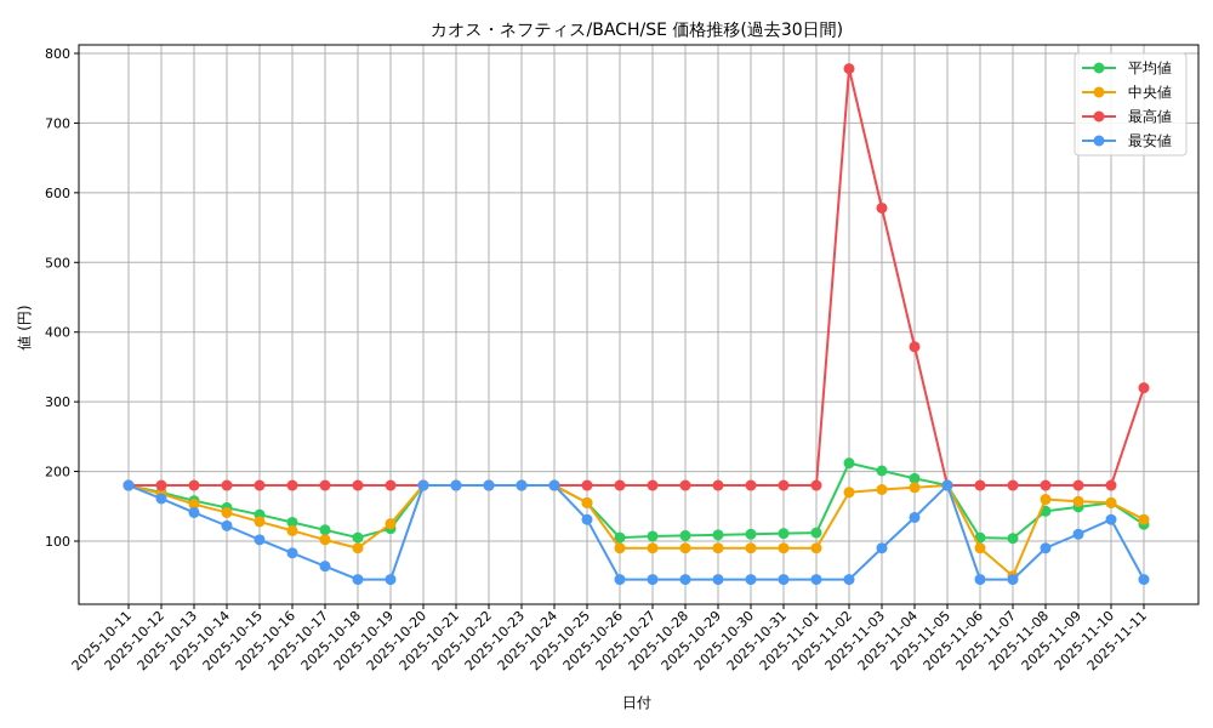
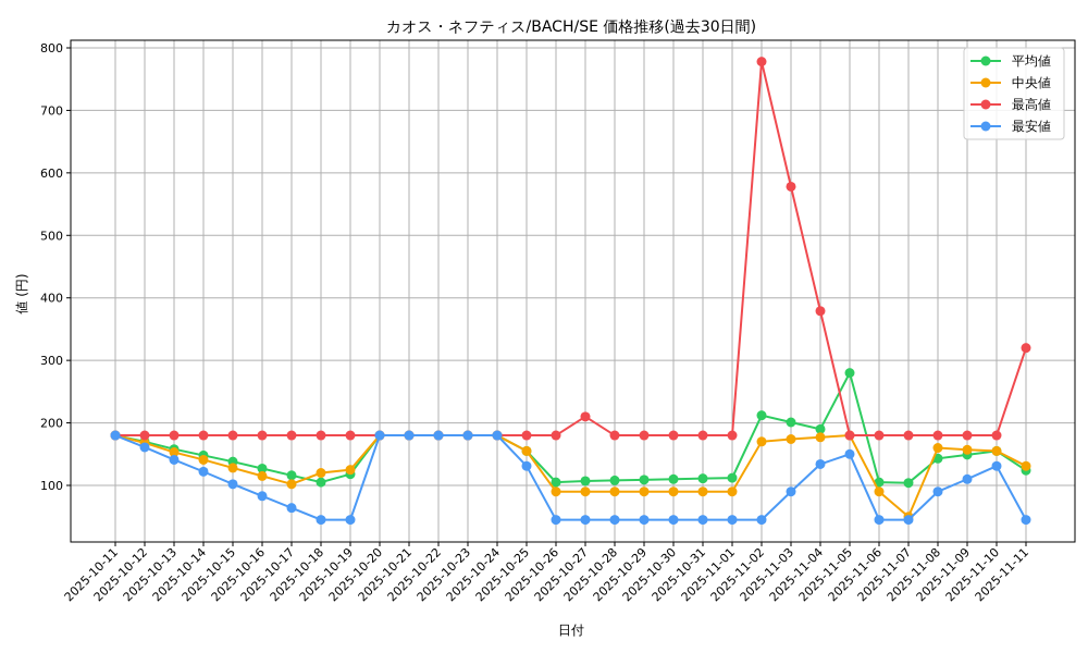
中央値/2025-10-18: 90 -> 120
最高値/2025-10-27: 180 -> 210
平均値/2025-11-05: 180 -> 280
最安値/2025-11-05: 180 -> 150
